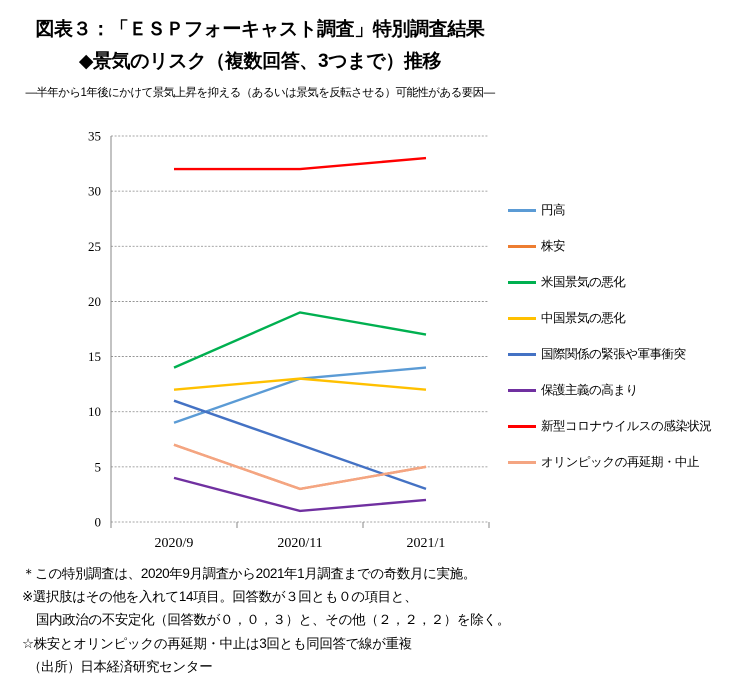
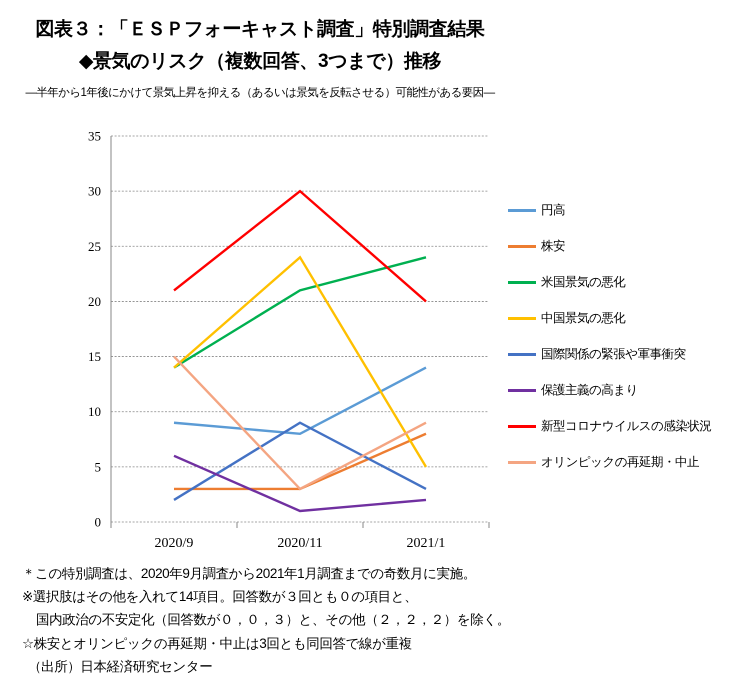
株安/2020/9: 7 -> 3
中国景気の悪化/2020/9: 12 -> 14
国際関係の緊張や軍事衝突/2020/9: 11 -> 2
保護主義の高まり/2020/9: 4 -> 6
新型コロナウイルスの感染状況/2020/9: 32 -> 21
オリンピックの再延期・中止/2020/9: 7 -> 15
円高/2020/11: 13 -> 8
米国景気の悪化/2020/11: 19 -> 21
中国景気の悪化/2020/11: 13 -> 24
国際関係の緊張や軍事衝突/2020/11: 7 -> 9
新型コロナウイルスの感染状況/2020/11: 32 -> 30
株安/2021/1: 5 -> 8
米国景気の悪化/2021/1: 17 -> 24
中国景気の悪化/2021/1: 12 -> 5
新型コロナウイルスの感染状況/2021/1: 33 -> 20
オリンピックの再延期・中止/2021/1: 5 -> 9
